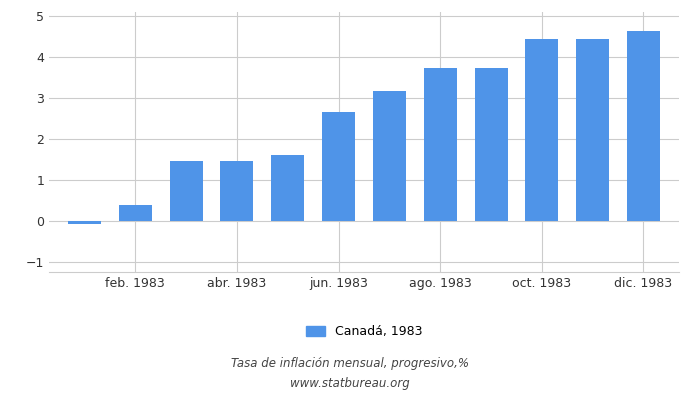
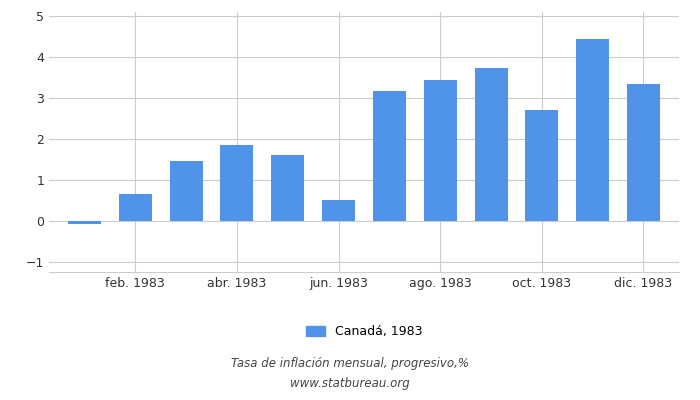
feb. 1983: 0.38 -> 0.65
abr. 1983: 1.46 -> 1.85
jun. 1983: 2.66 -> 0.50
ago. 1983: 3.73 -> 3.45
oct. 1983: 4.43 -> 2.70
dic. 1983: 4.63 -> 3.35
